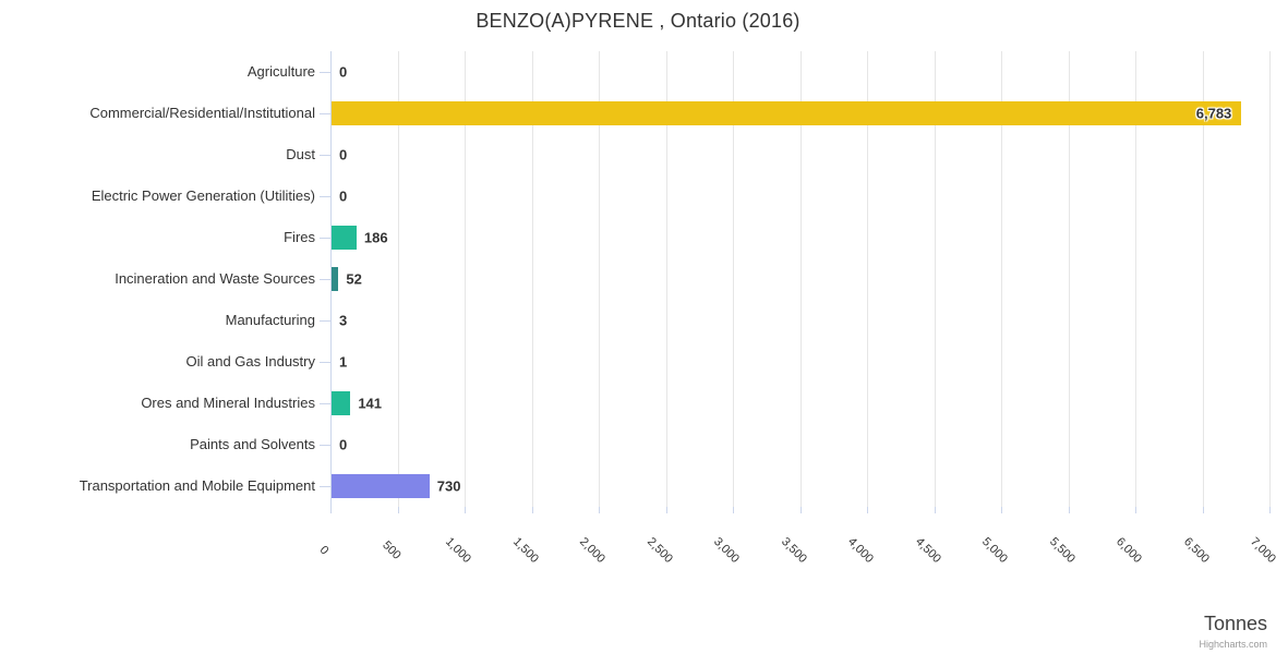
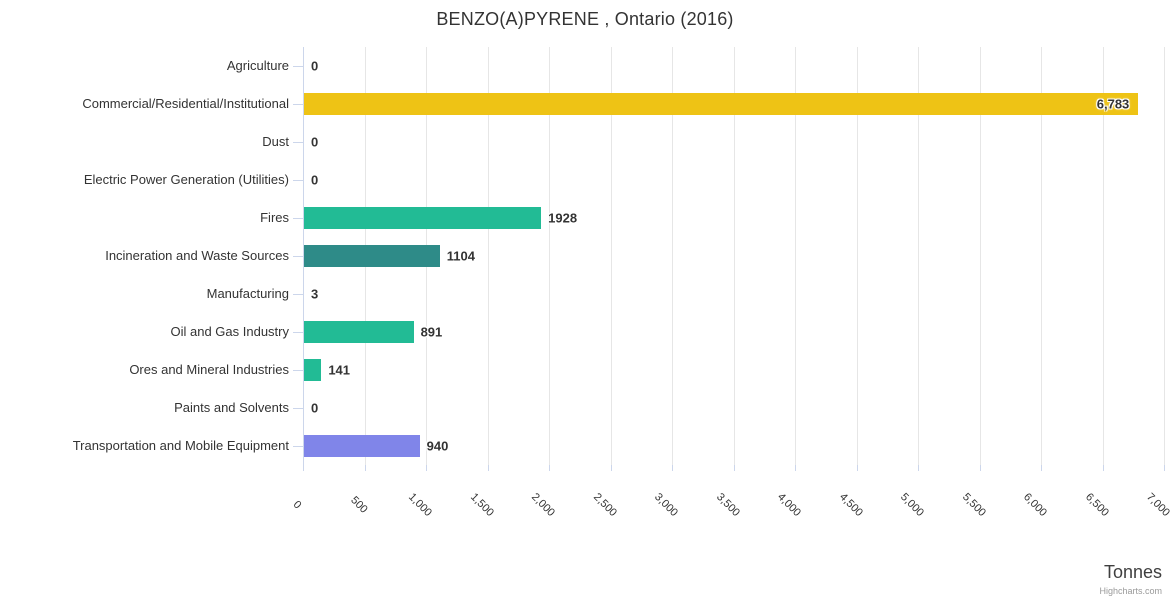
Fires: 186 -> 1928
Incineration and Waste Sources: 52 -> 1104
Oil and Gas Industry: 1 -> 891
Transportation and Mobile Equipment: 730 -> 940
